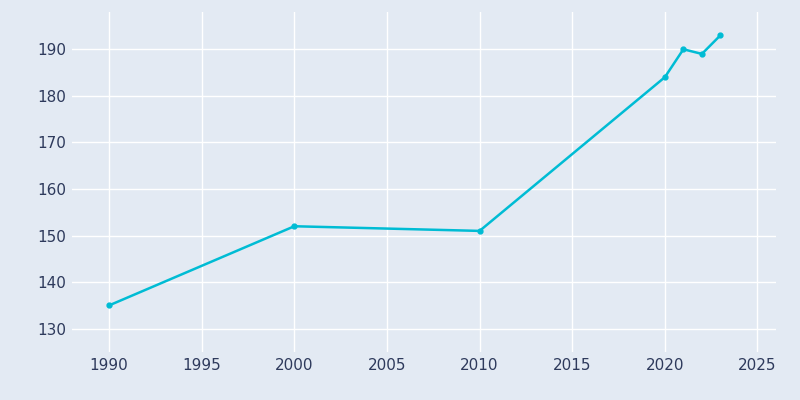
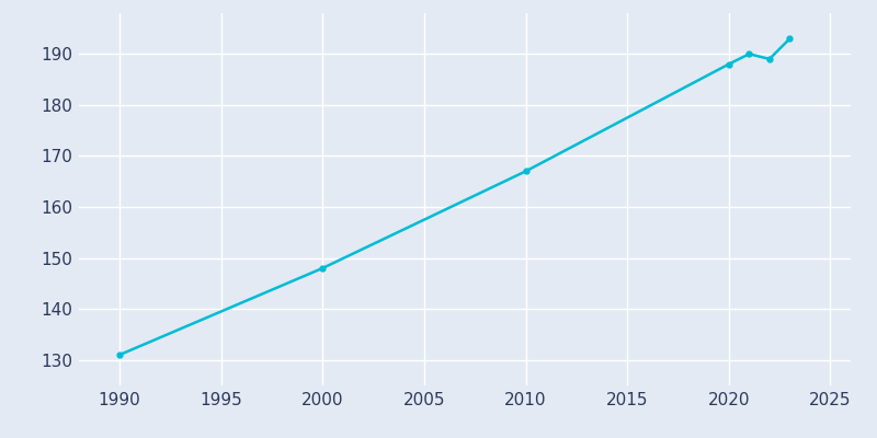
1990: 135 -> 131
2000: 152 -> 148
2010: 151 -> 167
2020: 184 -> 188
